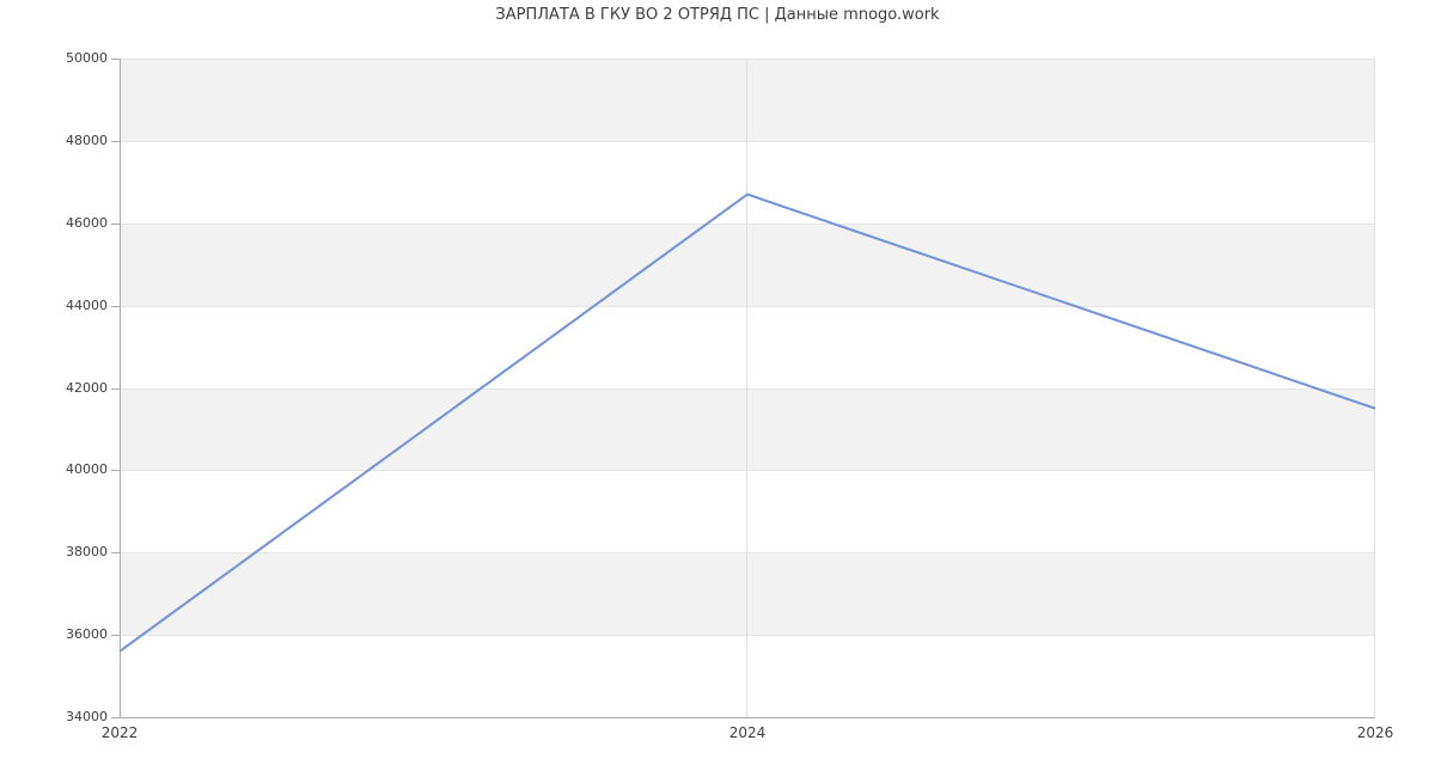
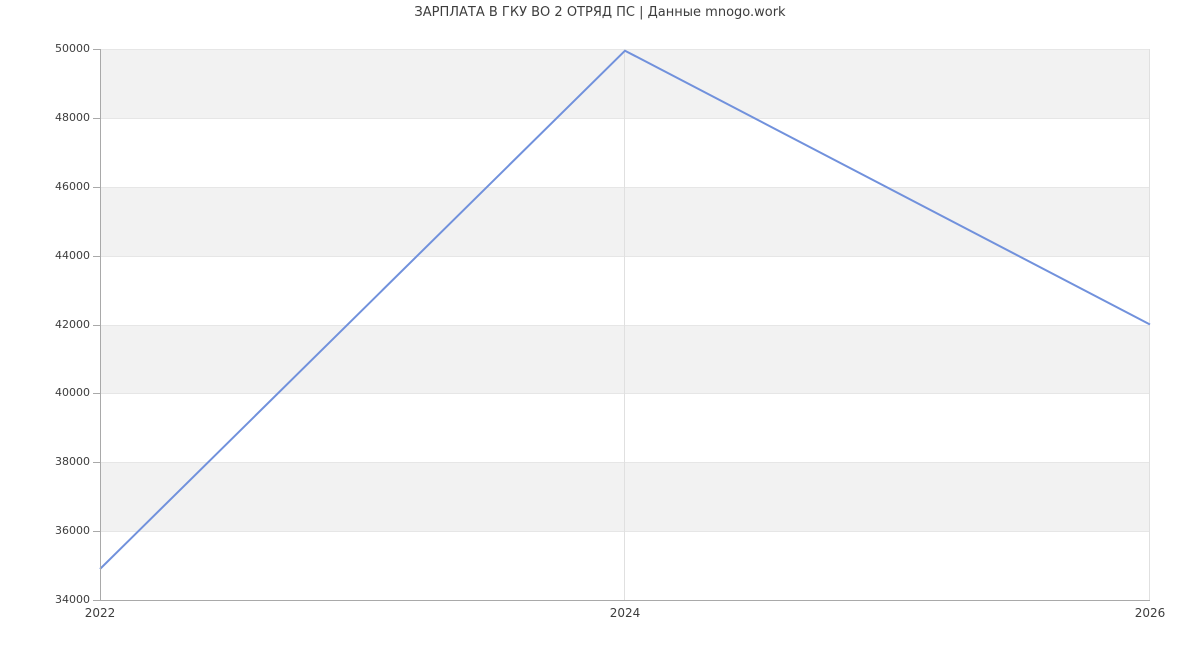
2022: 35600 -> 34900
2024: 46700 -> 50000
2026: 41500 -> 42000
